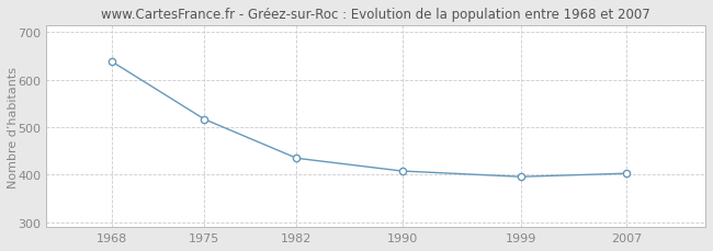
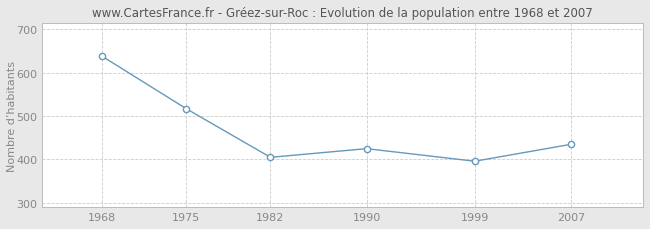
1982: 435 -> 405
1990: 408 -> 425
2007: 403 -> 435
